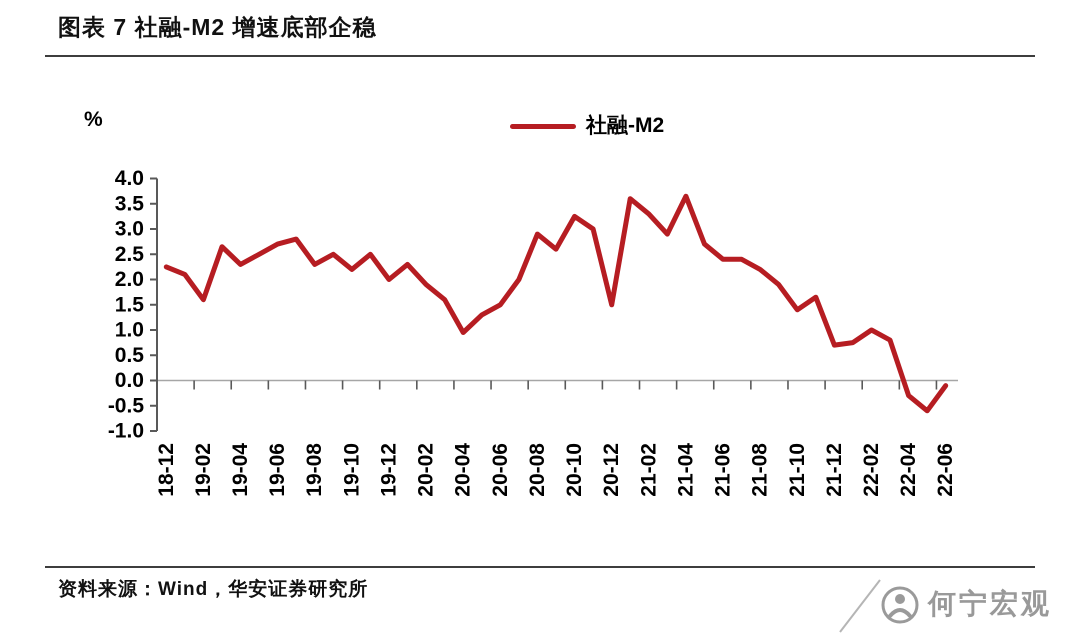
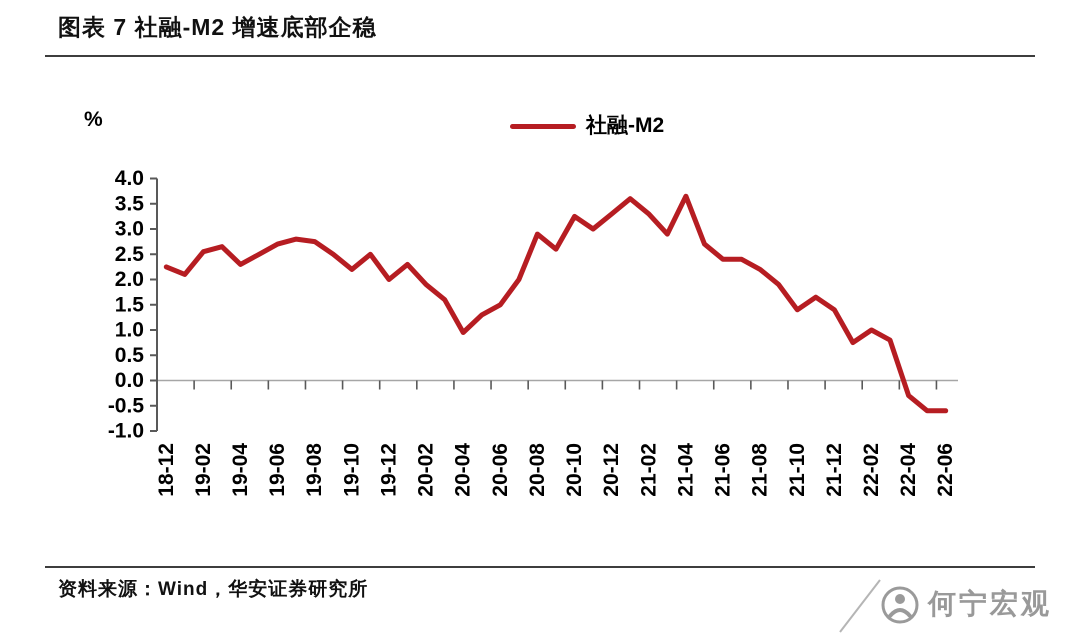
19-02: 1.6 -> 2.5
19-08: 2.3 -> 2.8
20-12: 1.5 -> 3.3
21-12: 0.7 -> 1.4
22-06: -0.1 -> -0.6
